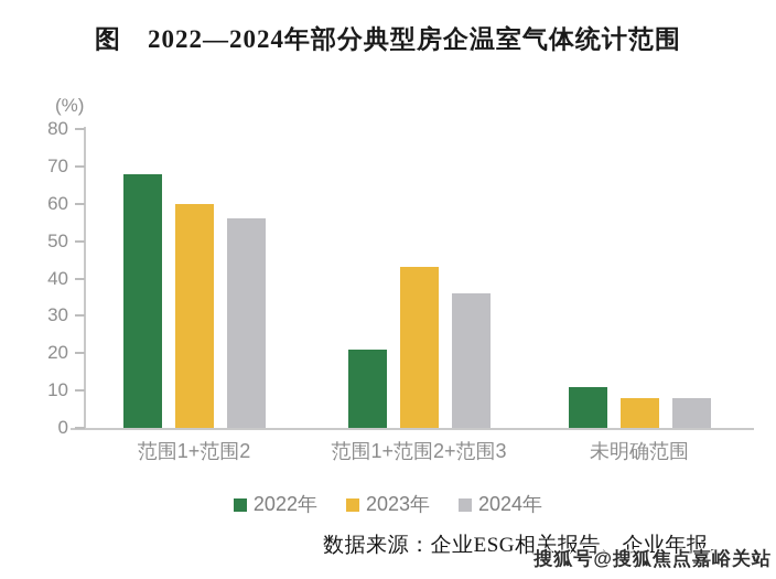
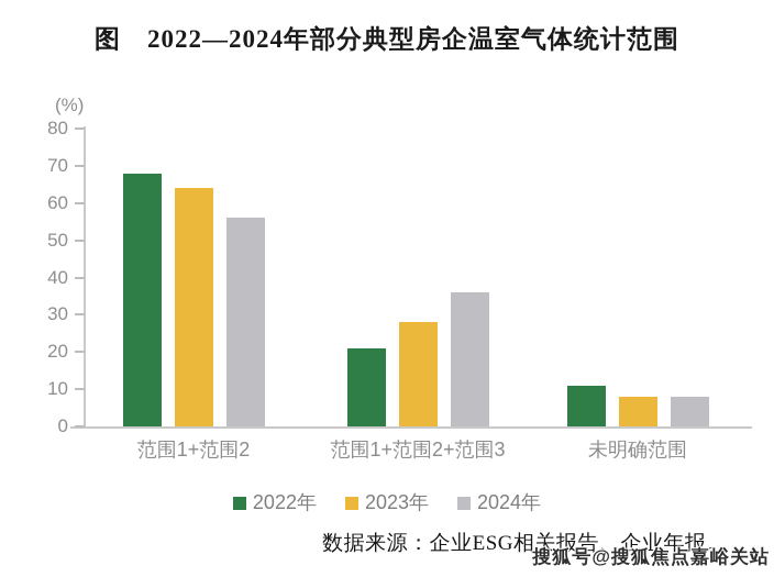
2023年/范围1+范围2: 60 -> 64
2023年/范围1+范围2+范围3: 43 -> 28
